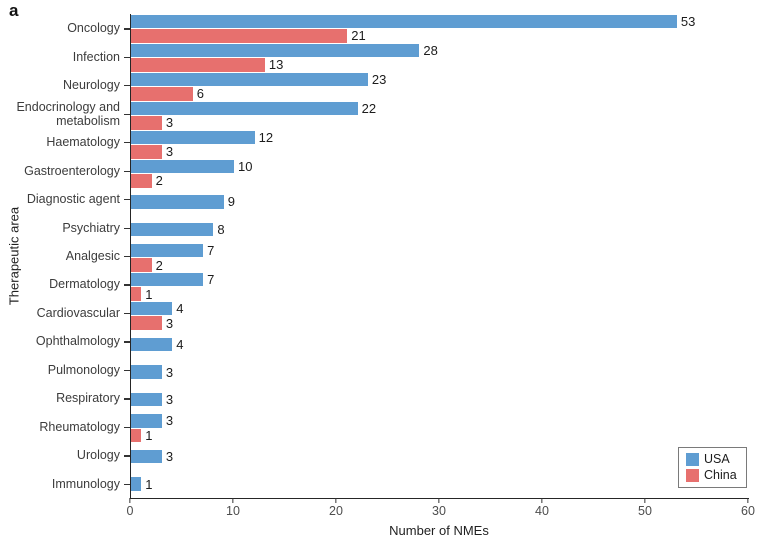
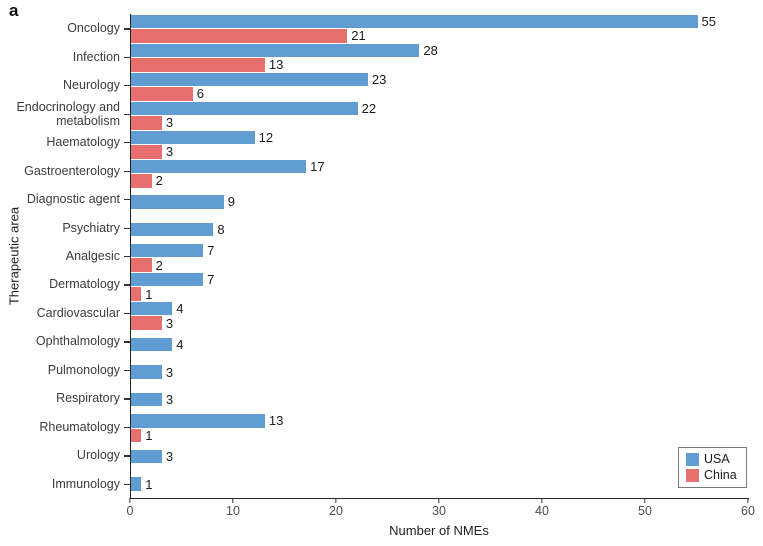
USA/Oncology: 53 -> 55
USA/Gastroenterology: 10 -> 17
USA/Rheumatology: 3 -> 13
